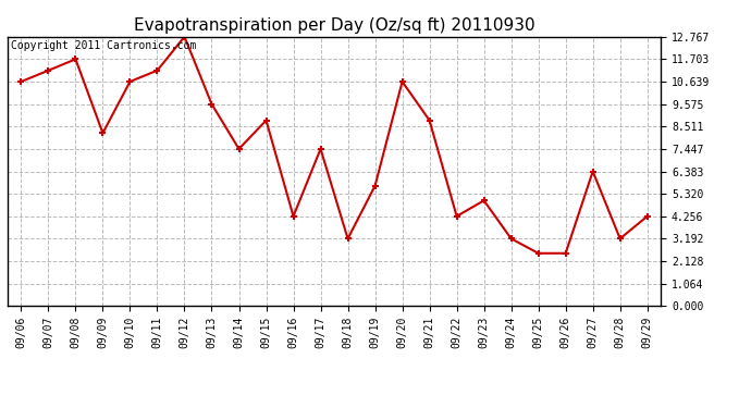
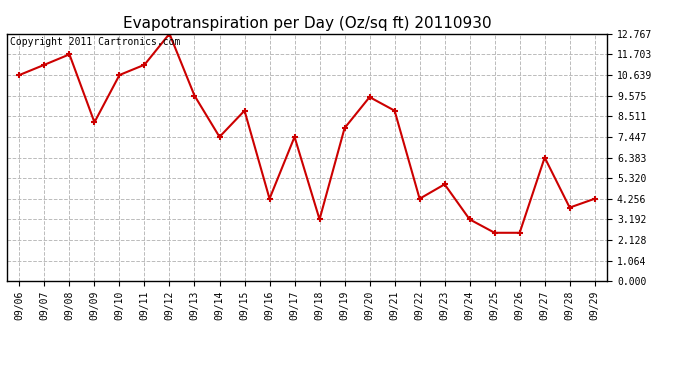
09/19: 5.7 -> 7.9
09/20: 10.6 -> 9.5
09/28: 3.2 -> 3.8
